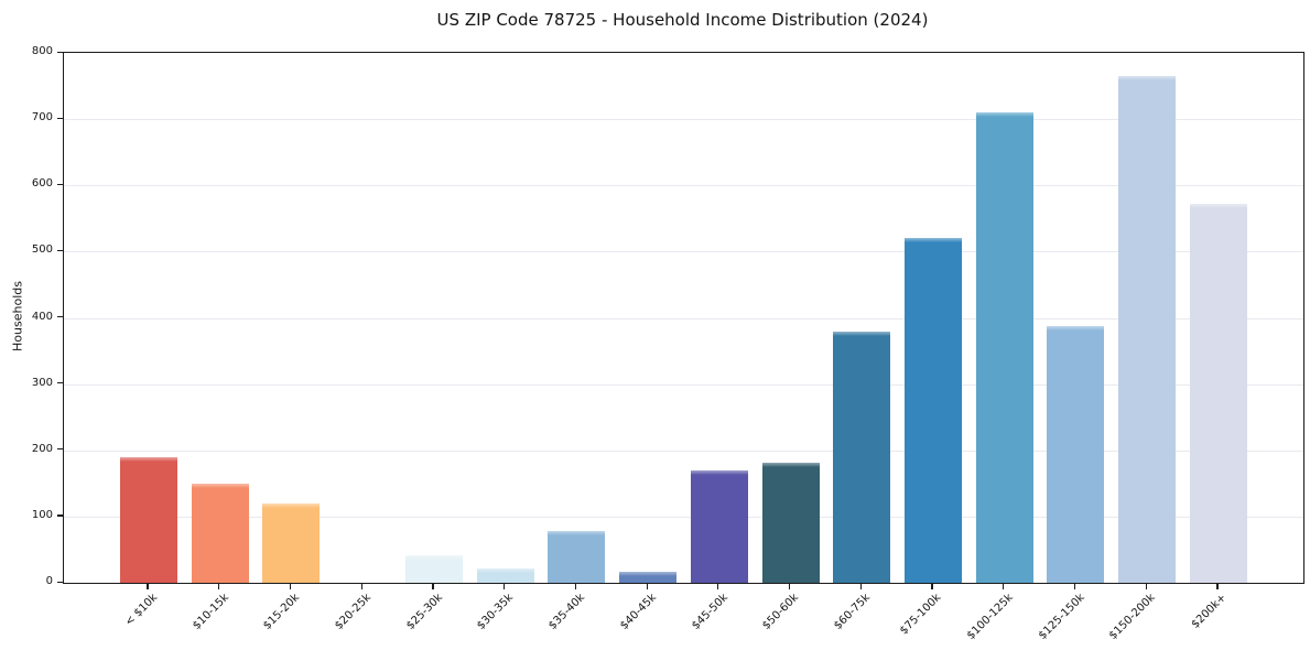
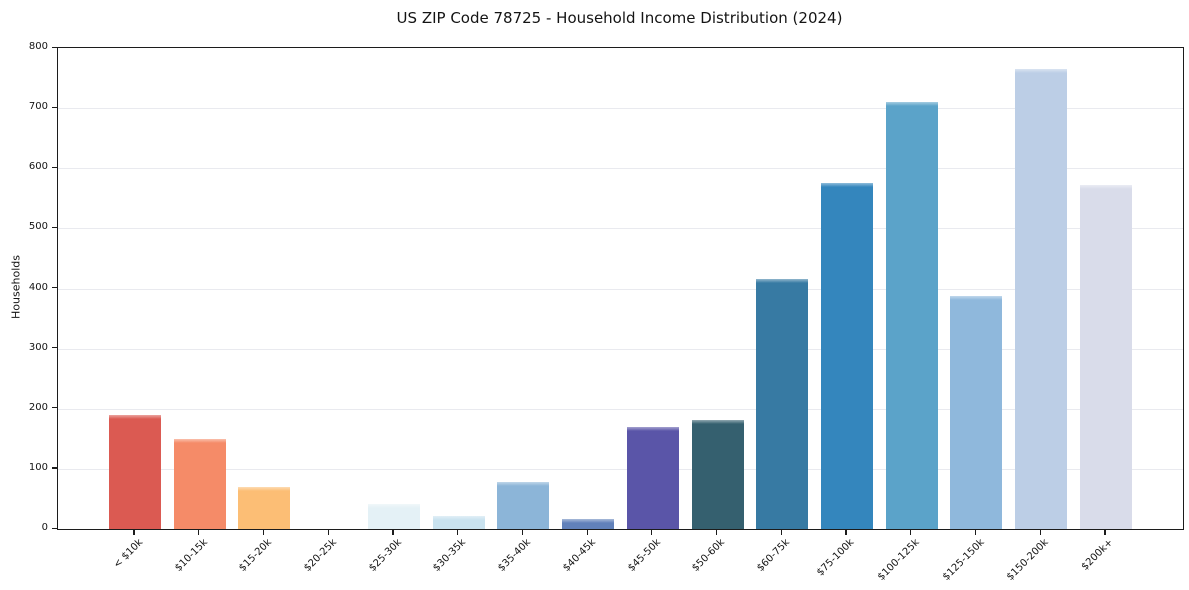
$15-20k: 120 -> 70
$60-75k: 380 -> 420
$75-100k: 520 -> 580
